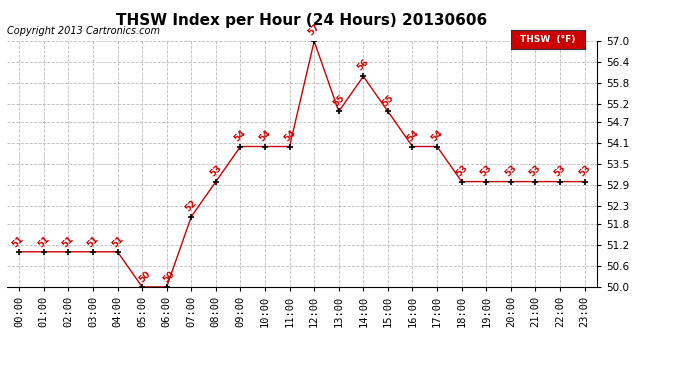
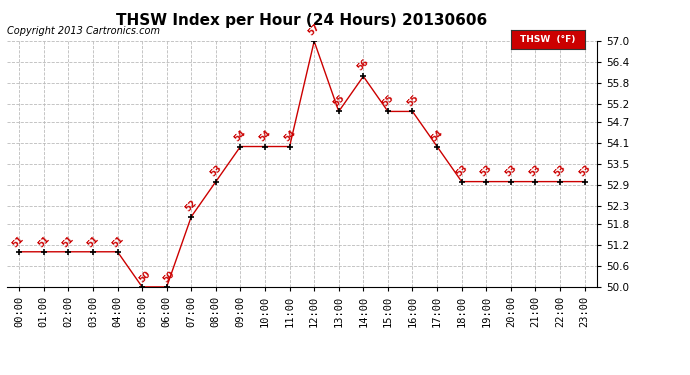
16:00: 54 -> 55
